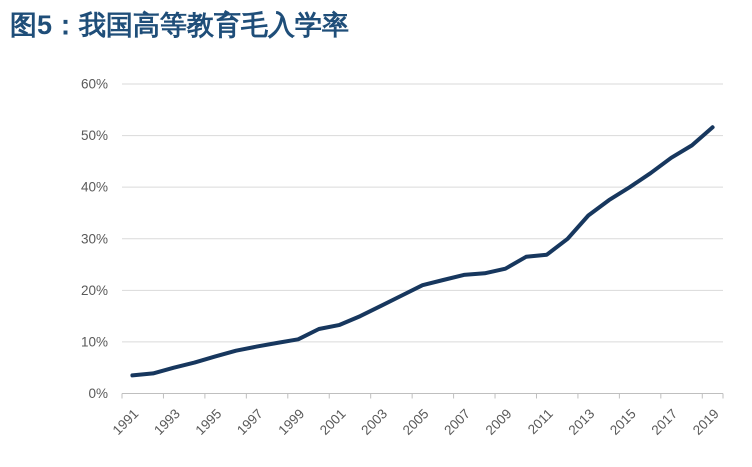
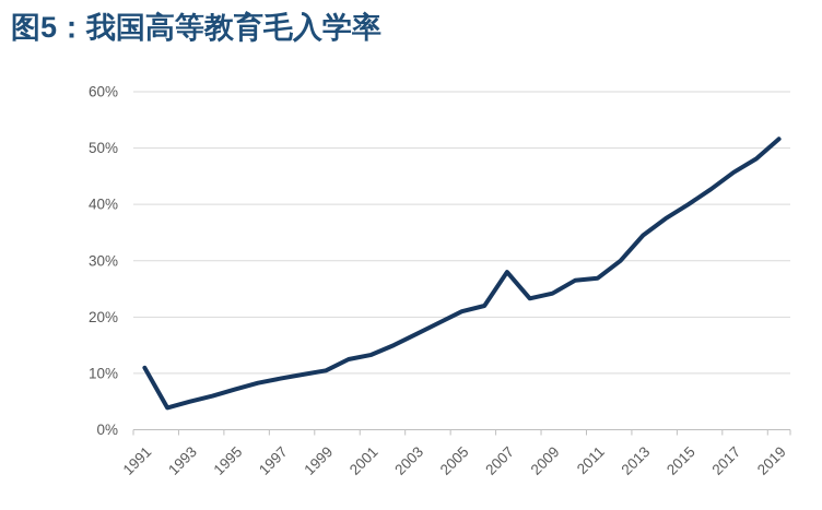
1991: 4% -> 11%
2007: 23% -> 28%
